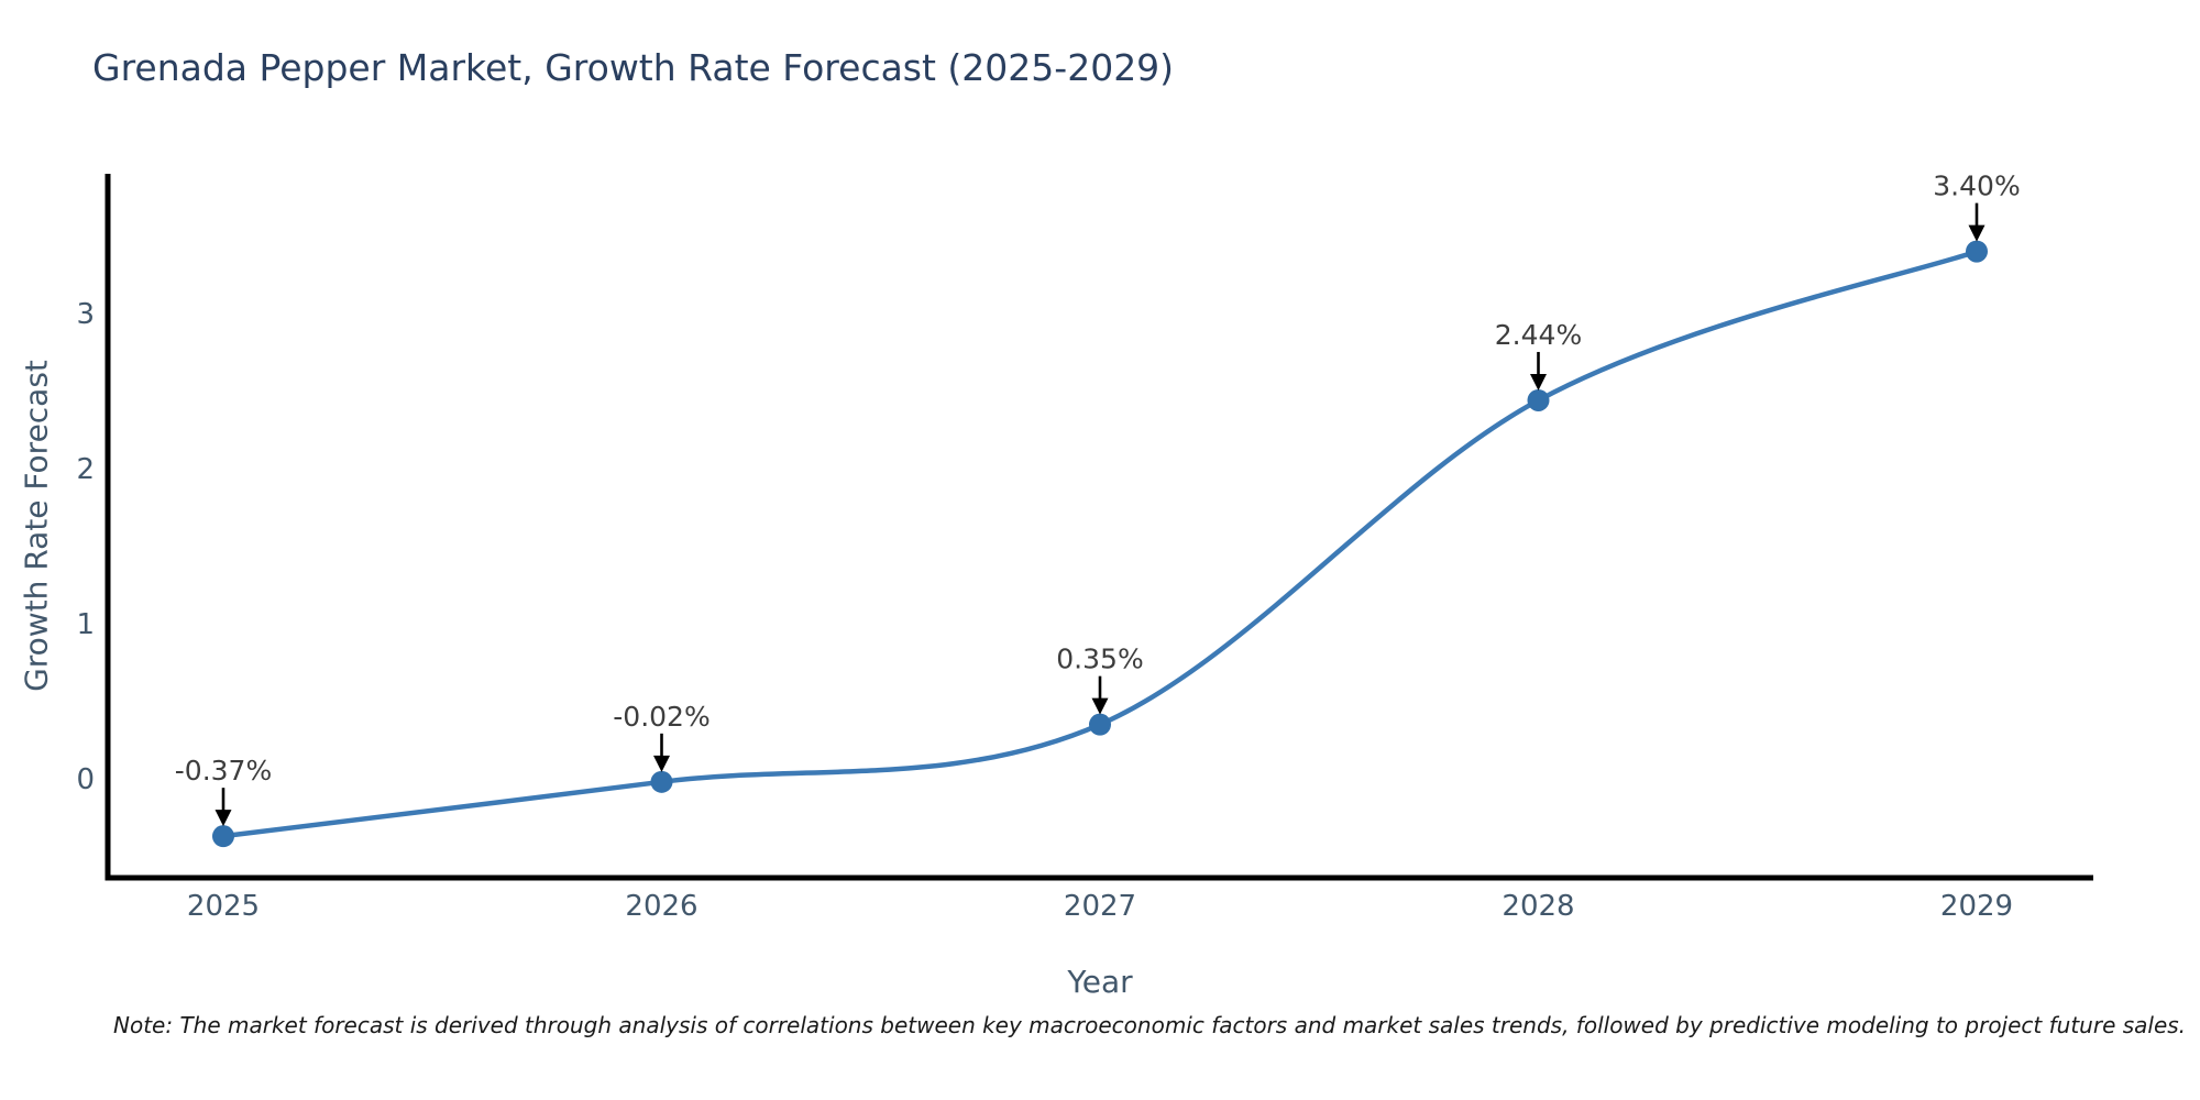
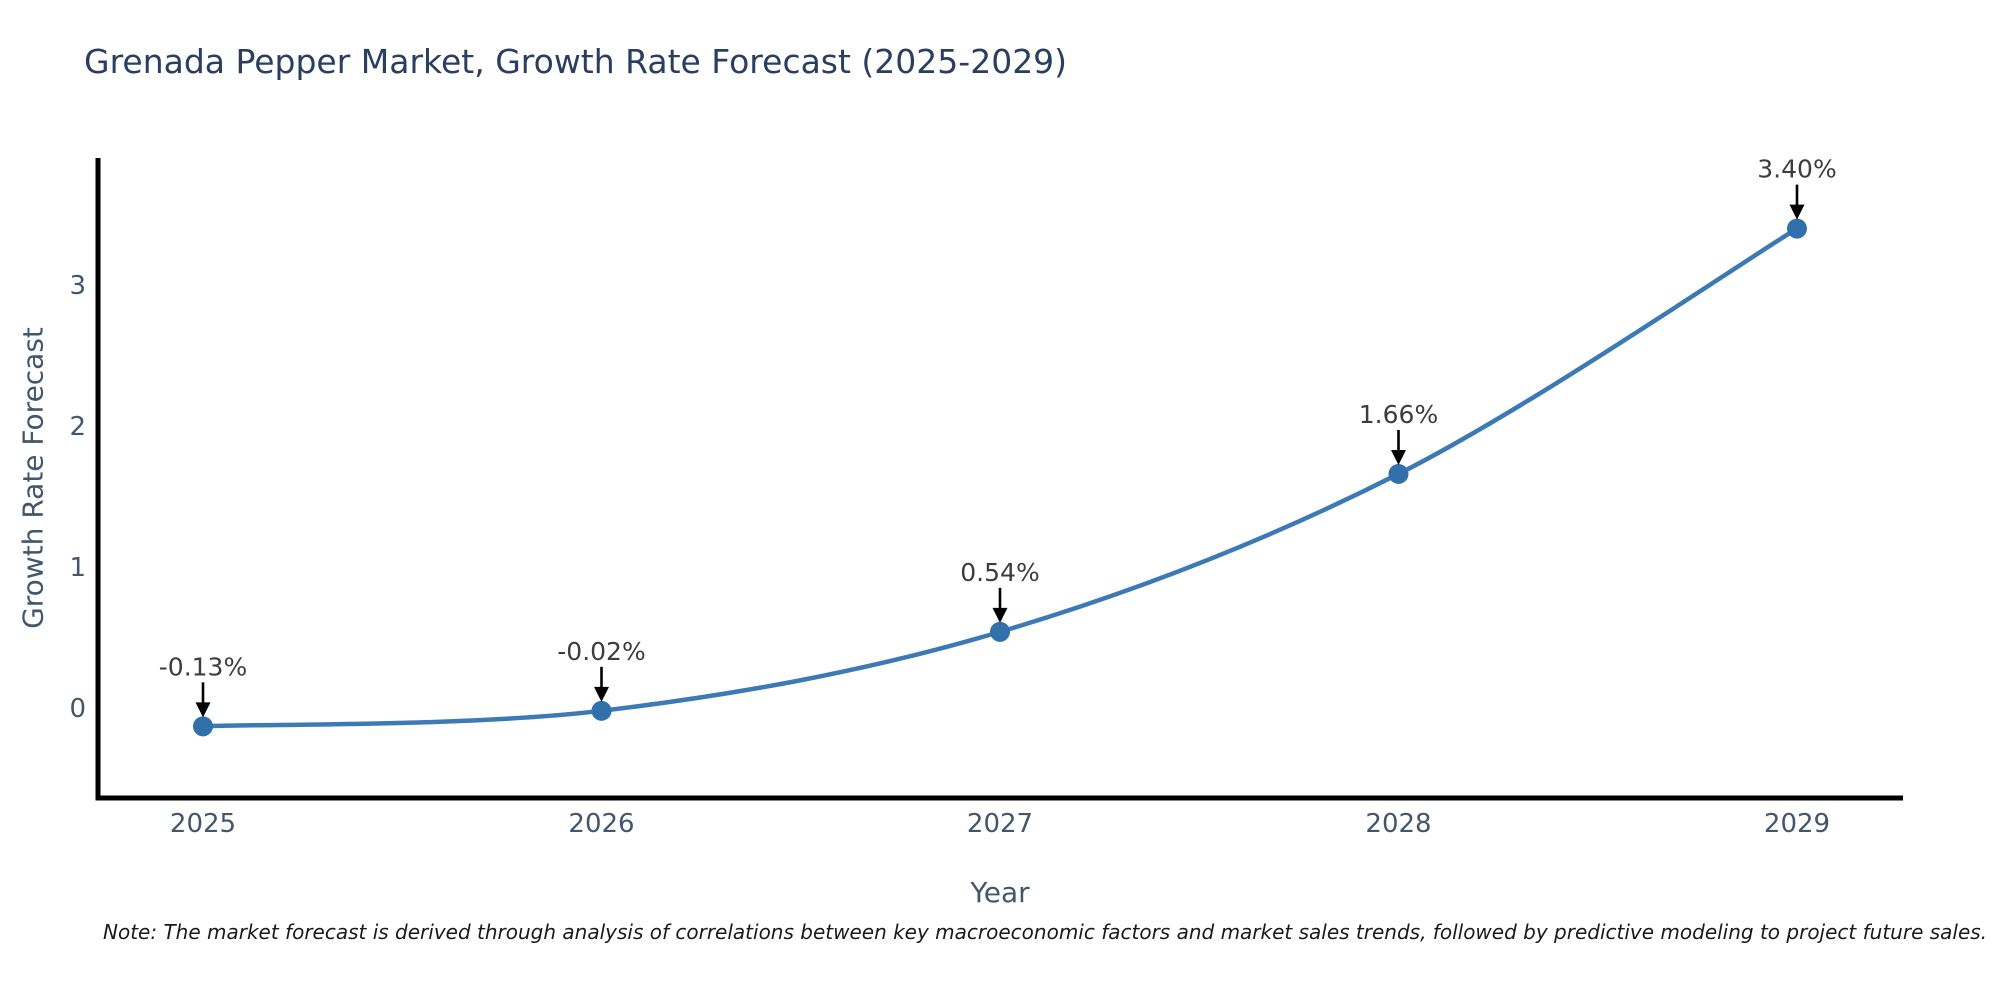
2025: -0.37% -> -0.13%
2027: 0.35% -> 0.54%
2028: 2.44% -> 1.66%
